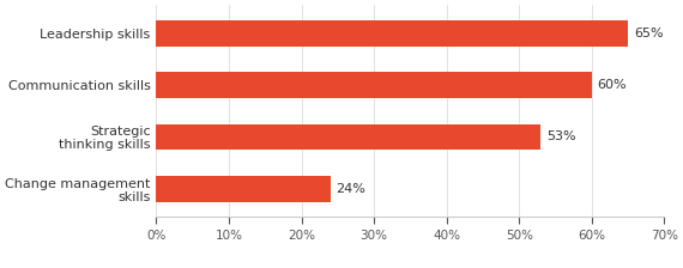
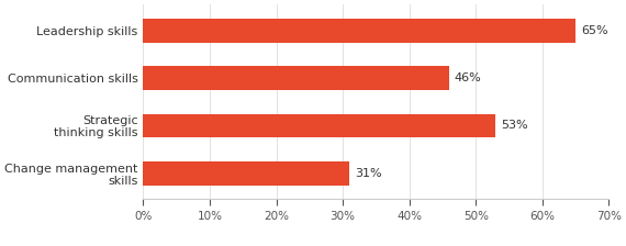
Communication skills: 60% -> 46%
Change management skills: 24% -> 31%
